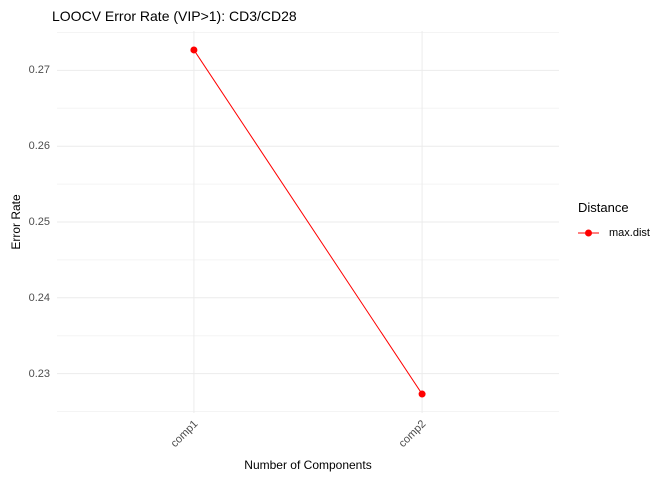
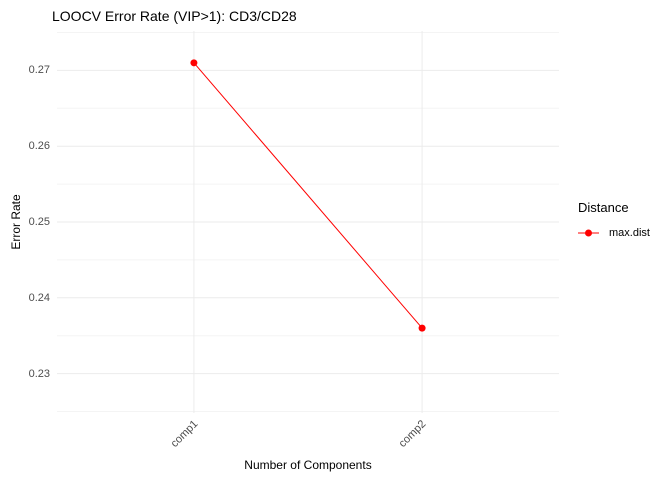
comp1: 0.273 -> 0.271
comp2: 0.227 -> 0.236
